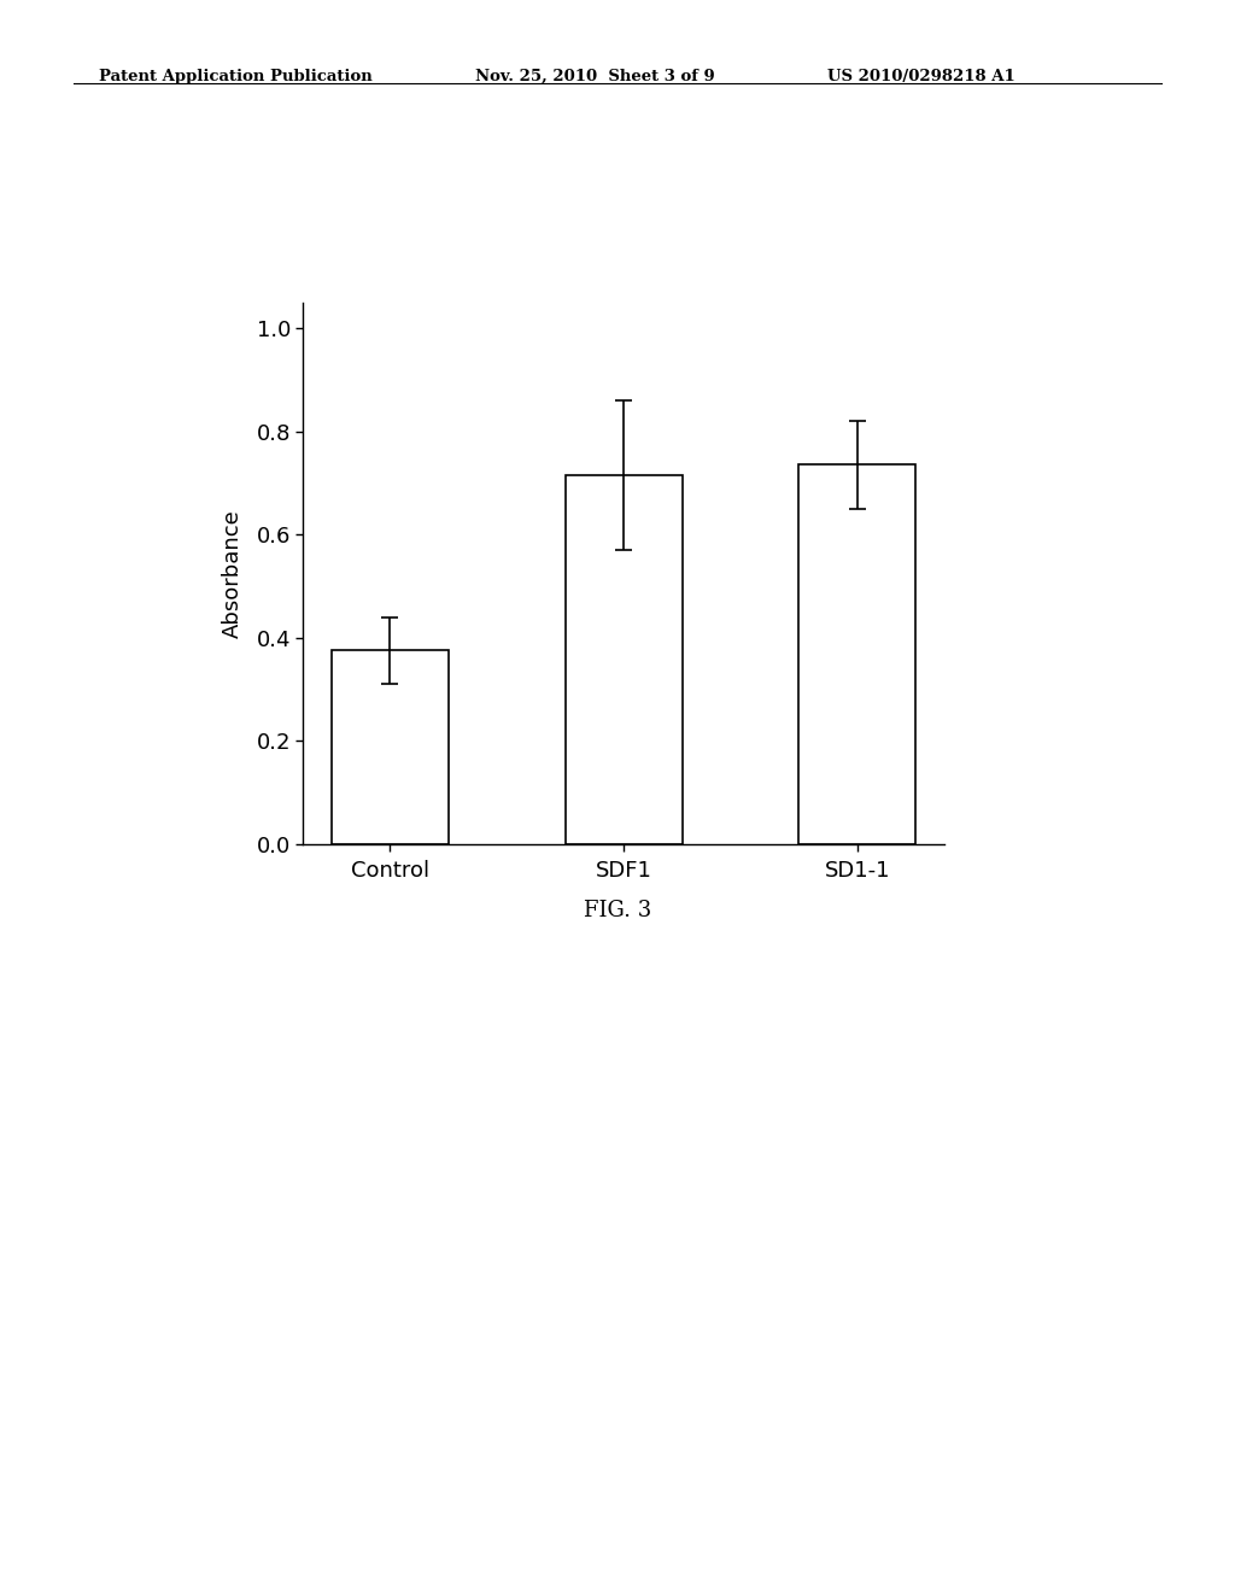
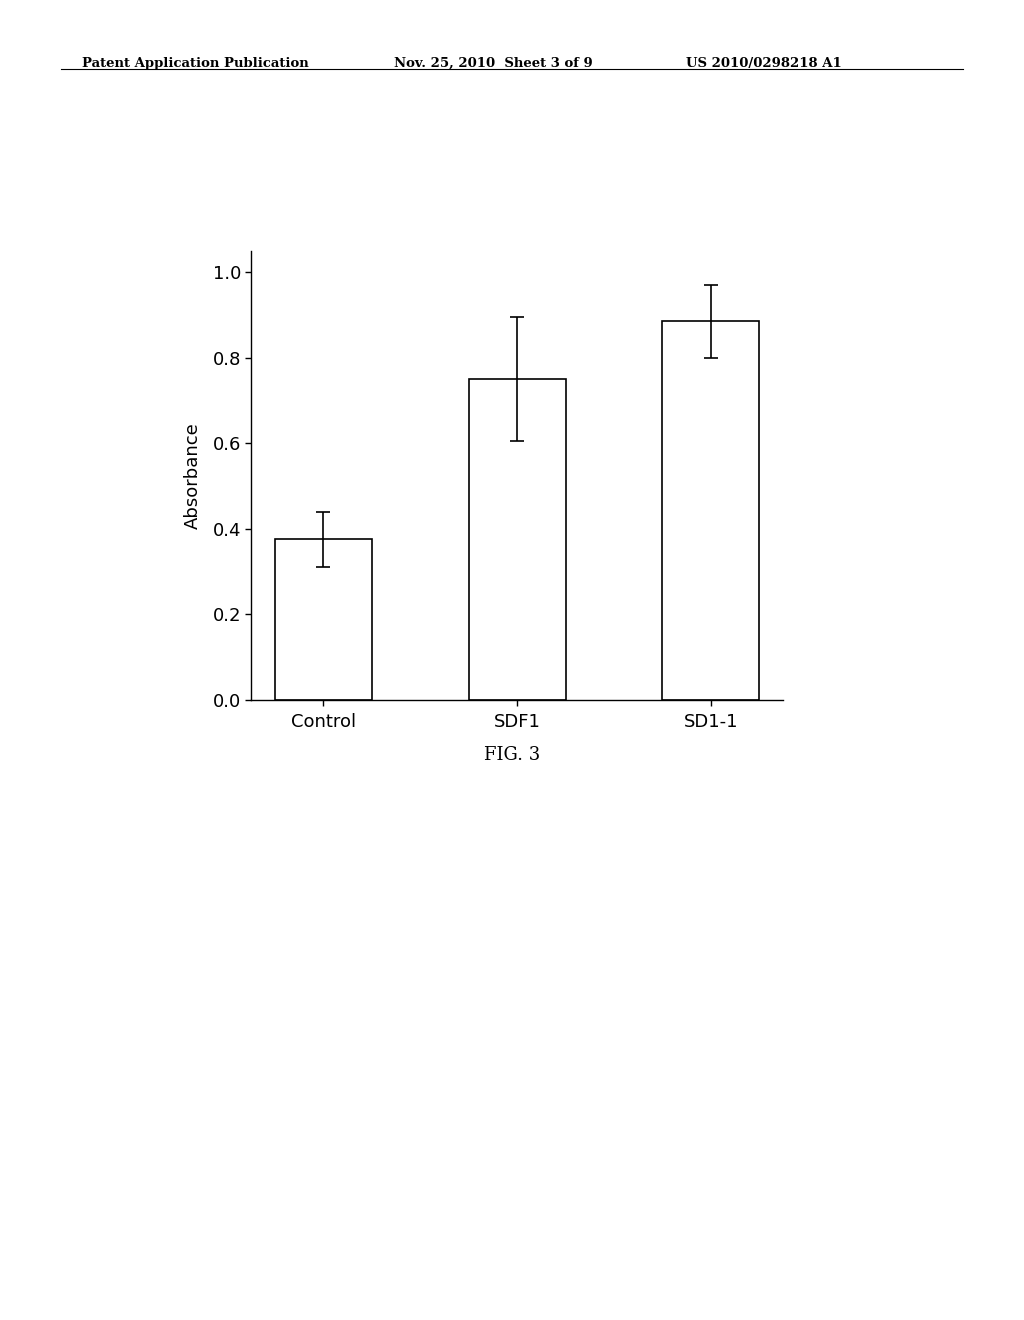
SDF1: 0.715 -> 0.750
SD1-1: 0.735 -> 0.885
